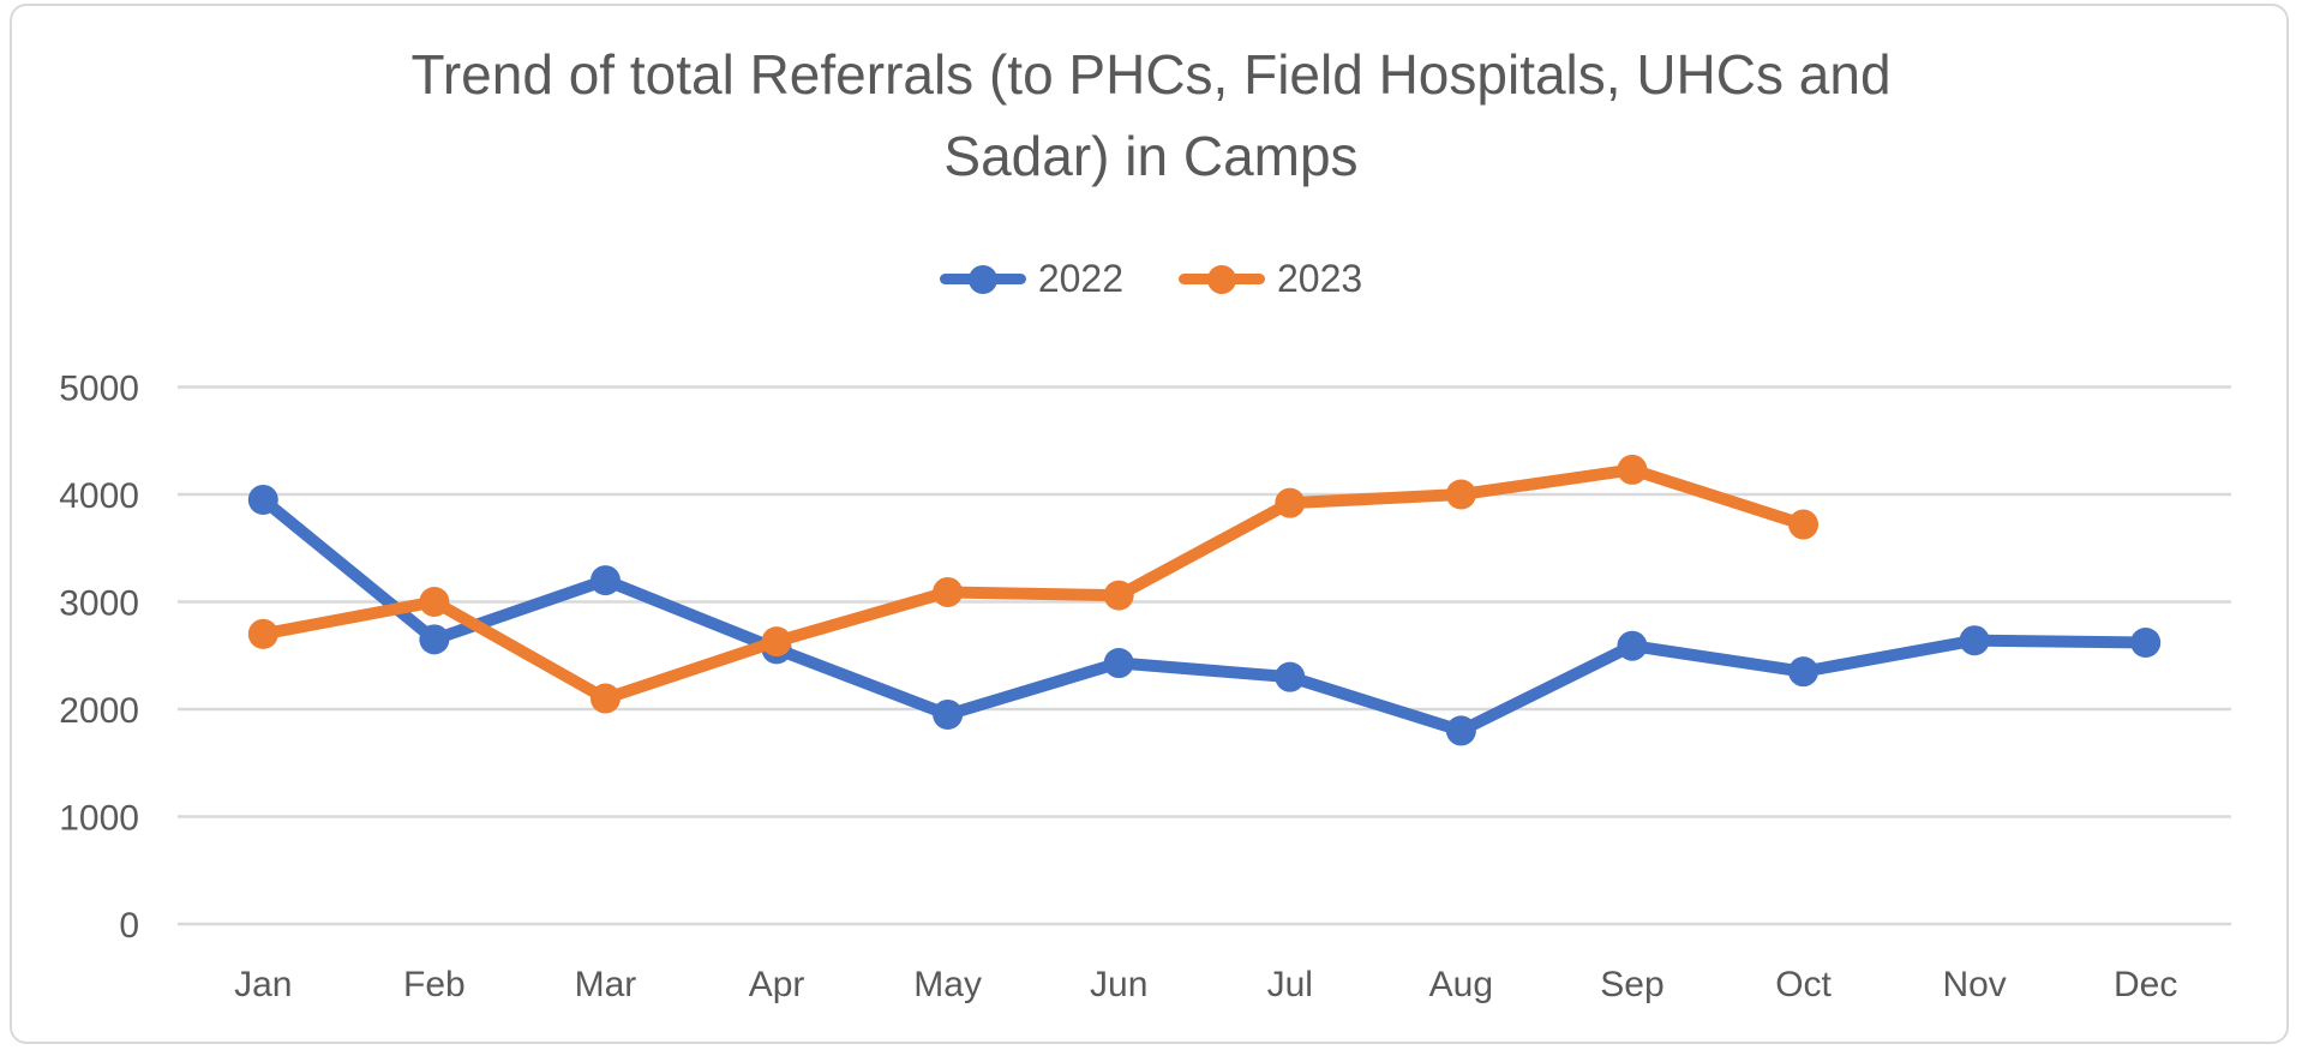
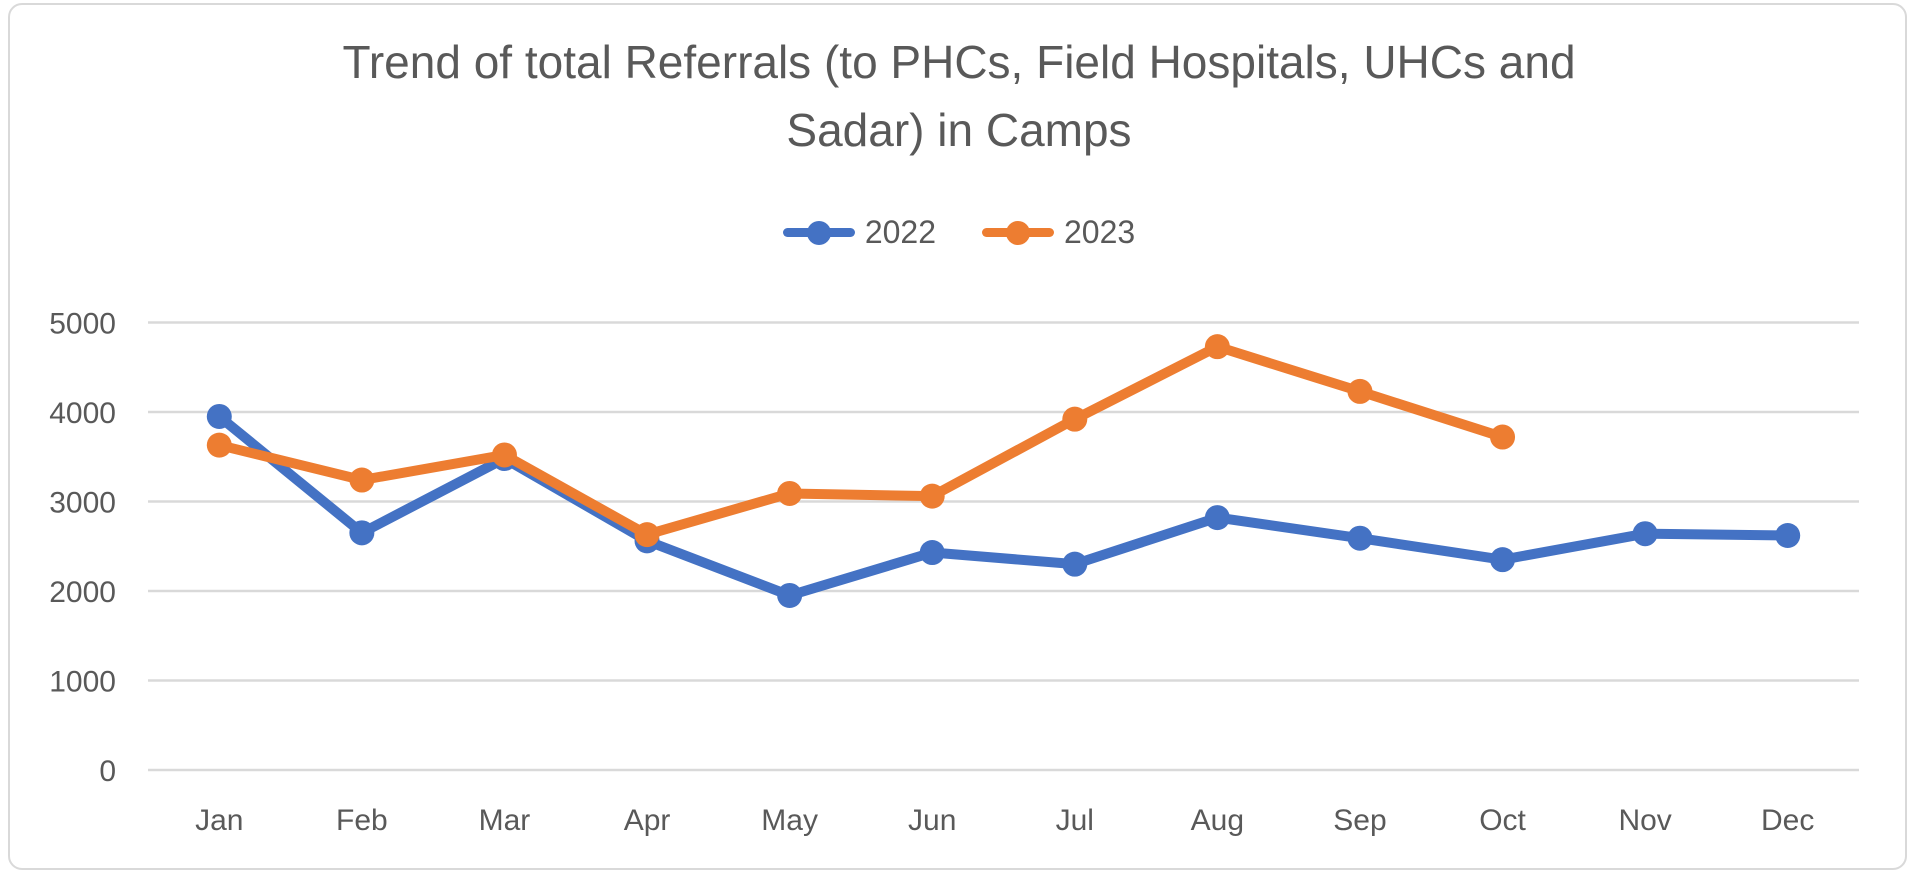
2023/Jan: 2700 -> 3600
2023/Feb: 3000 -> 3200
2022/Mar: 3200 -> 3500
2023/Mar: 2100 -> 3500
2022/Aug: 1800 -> 2800
2023/Aug: 4000 -> 4700
